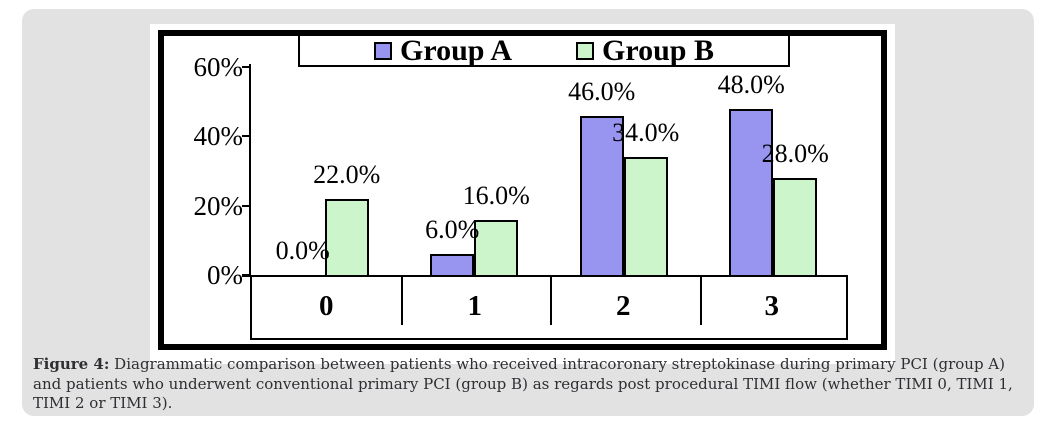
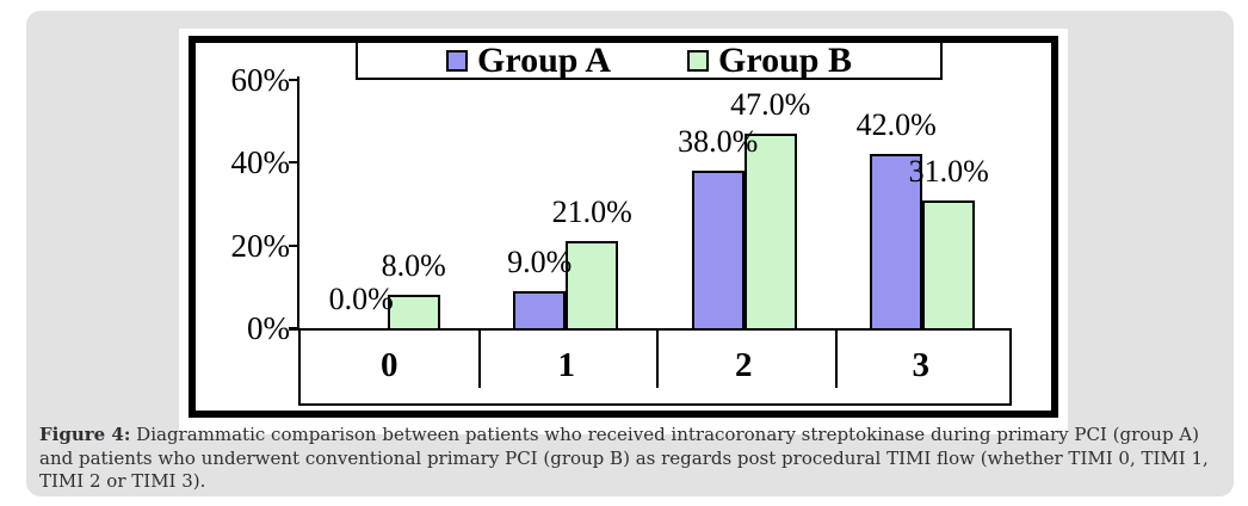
Group B/0: 22.0% -> 8.0%
Group A/1: 6.0% -> 9.0%
Group B/1: 16.0% -> 21.0%
Group A/2: 46.0% -> 38.0%
Group B/2: 34.0% -> 47.0%
Group A/3: 48.0% -> 42.0%
Group B/3: 28.0% -> 31.0%
